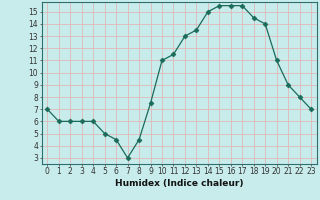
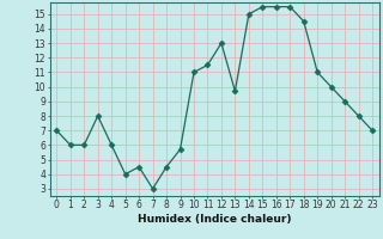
3: 6.0 -> 8.0
5: 5.0 -> 4.0
9: 7.5 -> 5.7
13: 13.5 -> 9.7
19: 14.0 -> 11.0
20: 11.0 -> 10.0
